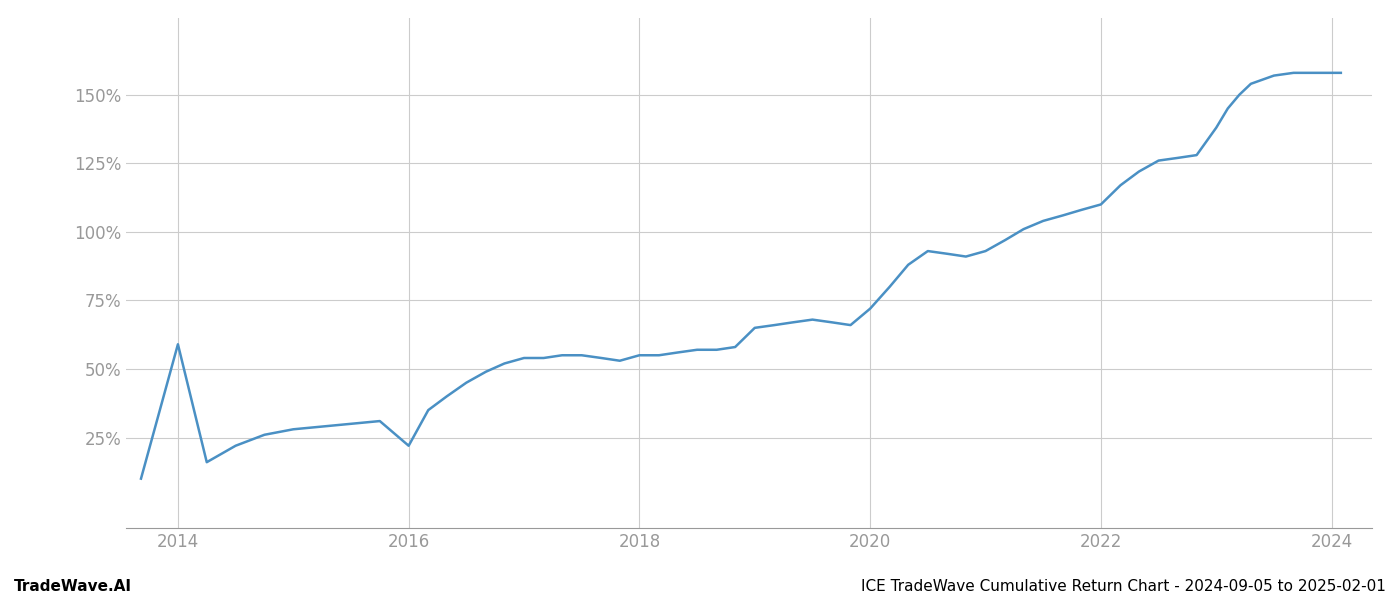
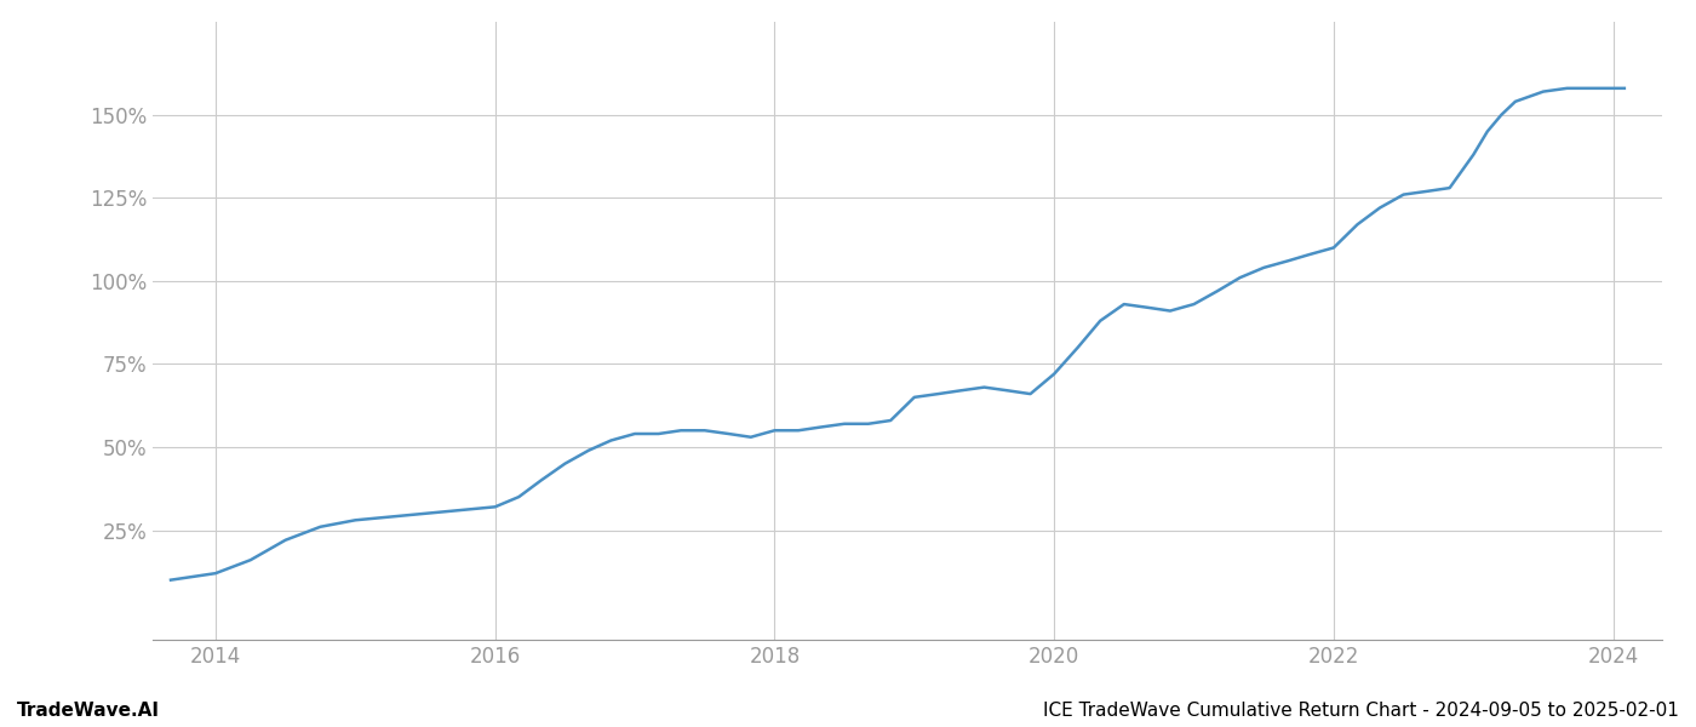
2014: 59% -> 12%
2016: 22% -> 32%
